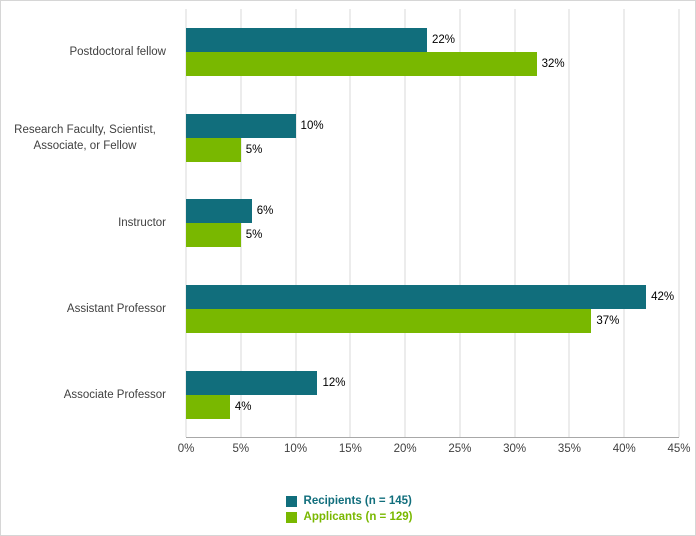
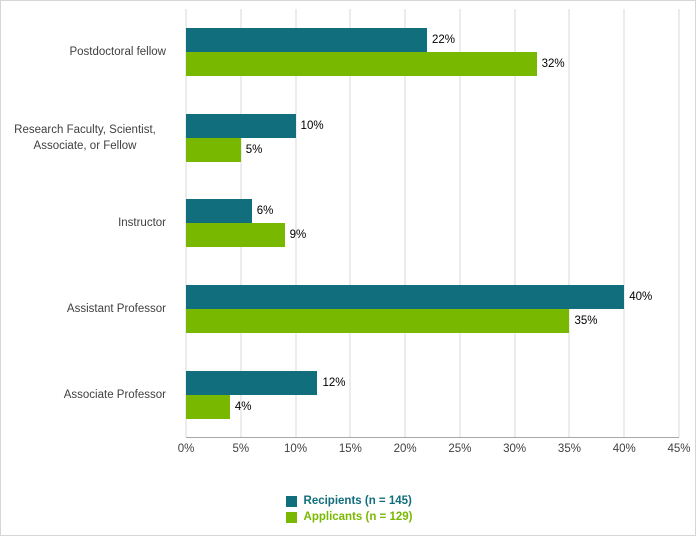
Applicants (n = 129)/Instructor: 5% -> 9%
Recipients (n = 145)/Assistant Professor: 42% -> 40%
Applicants (n = 129)/Assistant Professor: 37% -> 35%
